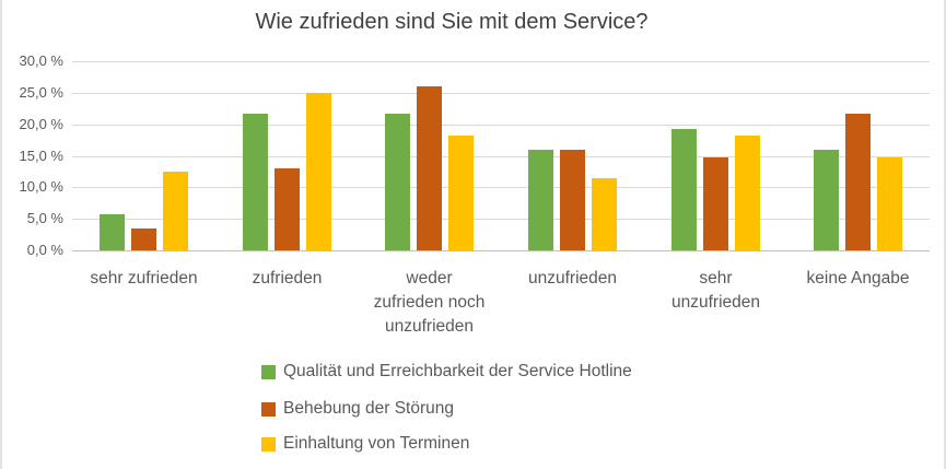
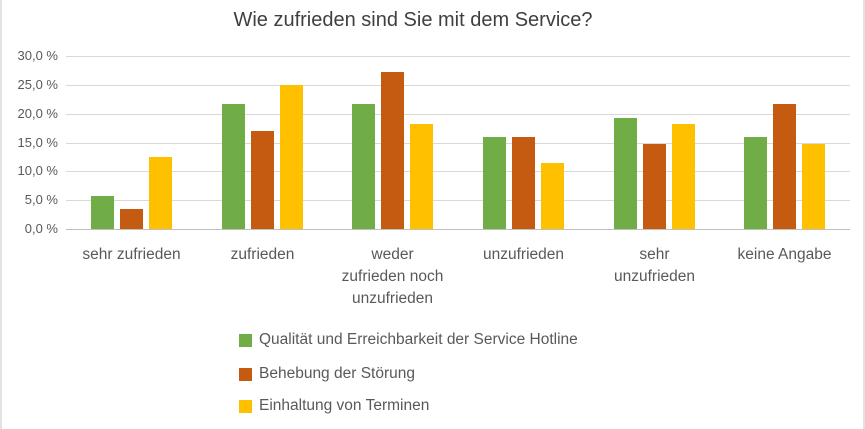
Behebung der Störung/zufrieden: 13% -> 17%
Behebung der Störung/weder zufrieden noch unzufrieden: 26% -> 27%
